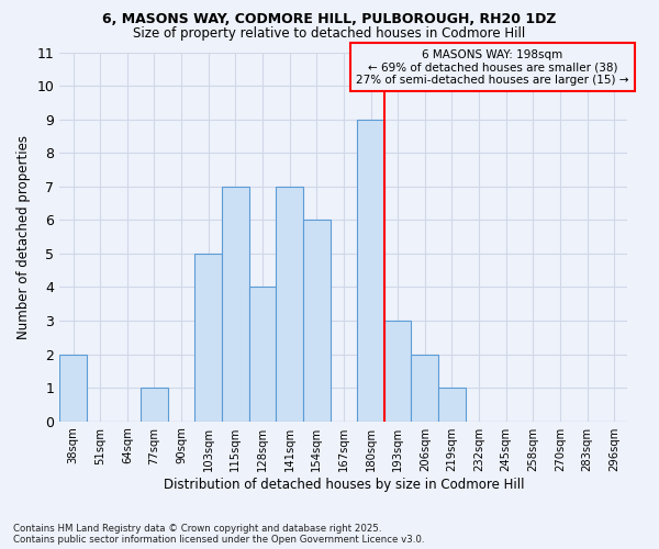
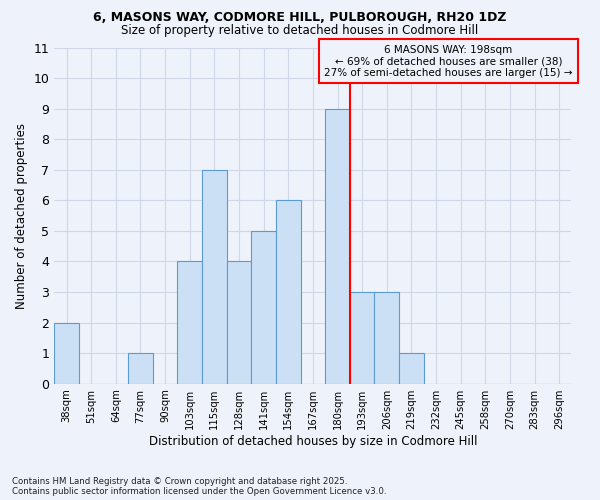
103sqm: 5 -> 4
141sqm: 7 -> 5
206sqm: 2 -> 3
